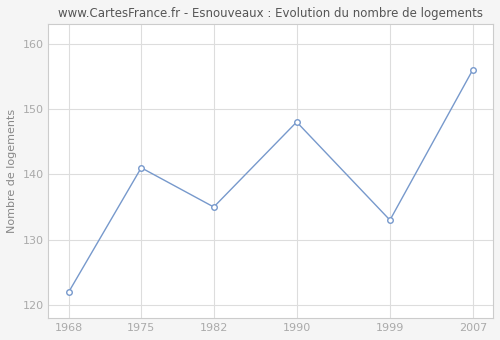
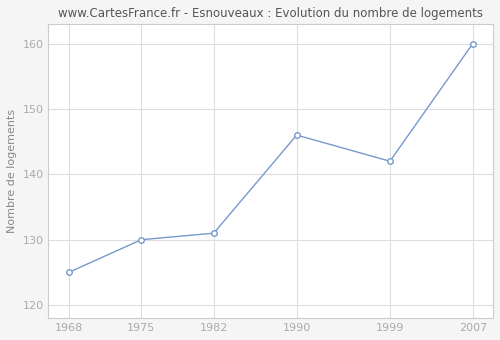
1968: 122 -> 125
1975: 141 -> 130
1982: 135 -> 131
1990: 148 -> 146
1999: 133 -> 142
2007: 156 -> 160
